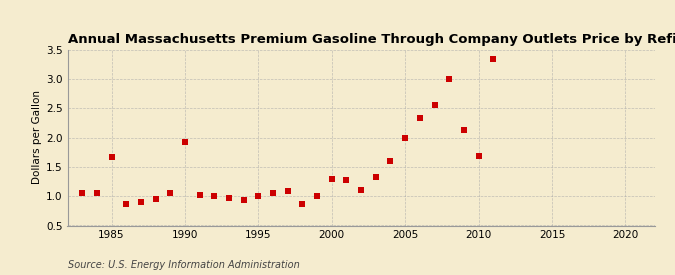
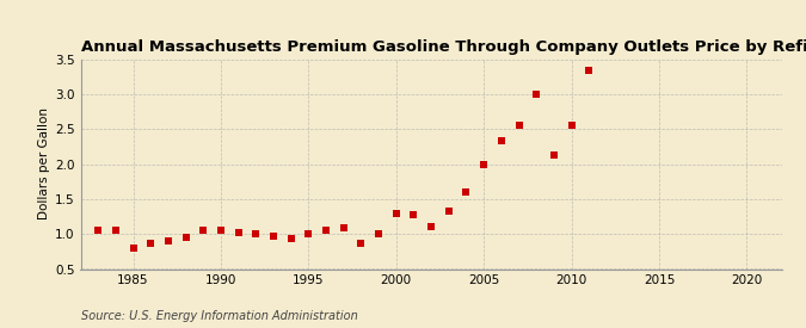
1985: 1.66 -> 0.80
1990: 1.92 -> 1.05
2010: 1.68 -> 2.55
